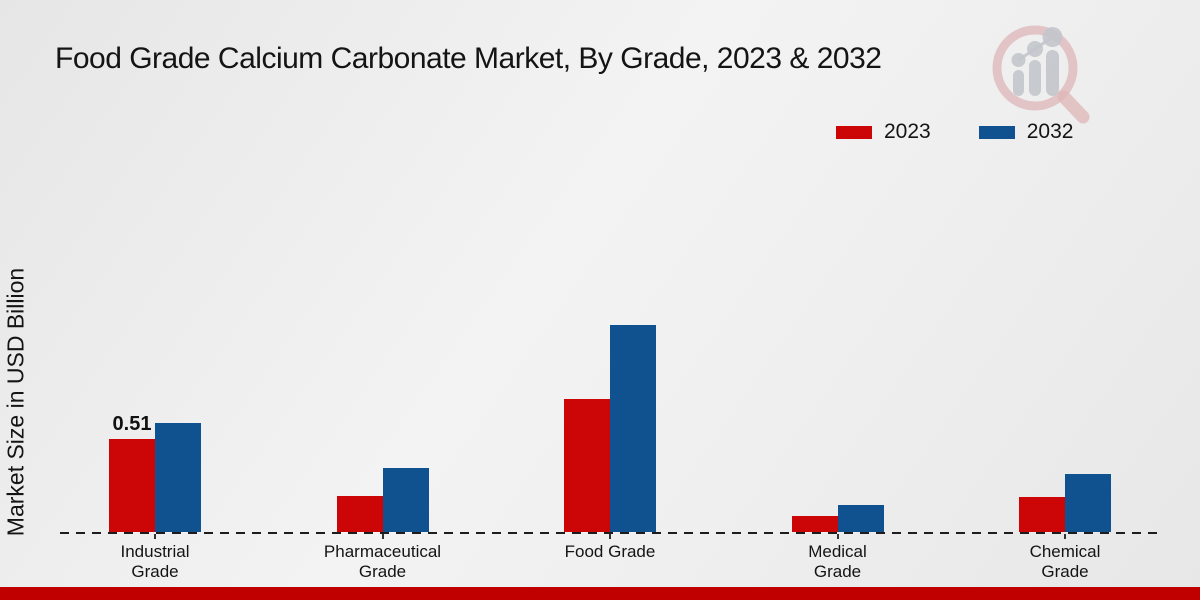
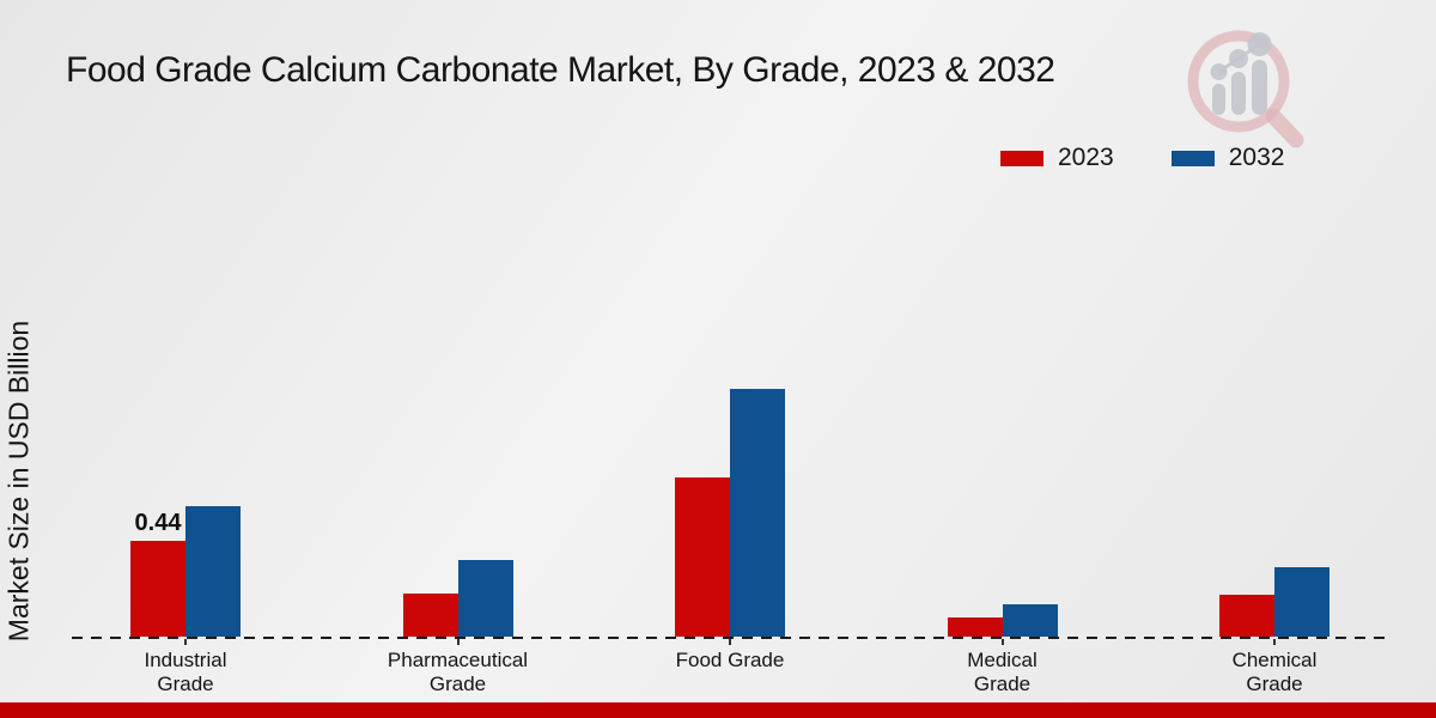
2023/Industrial Grade: 0.51 -> 0.44
